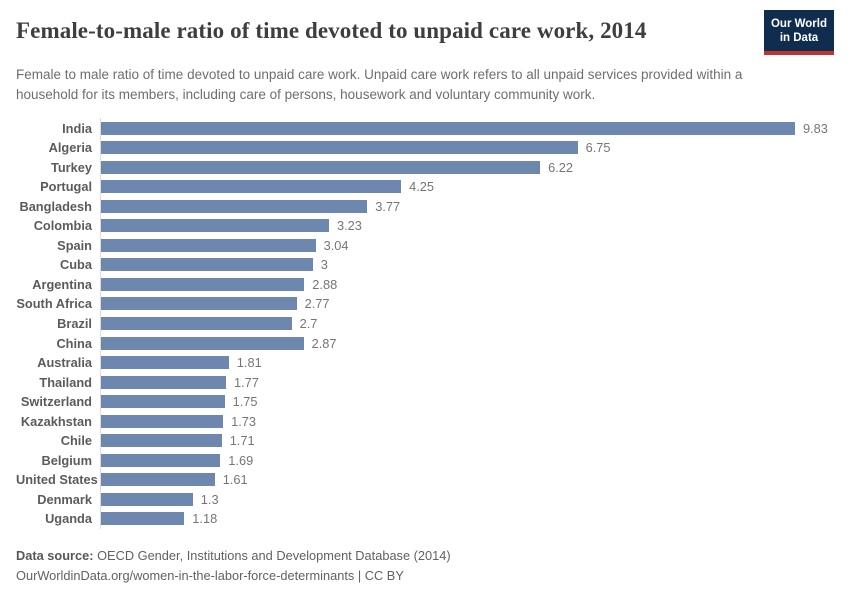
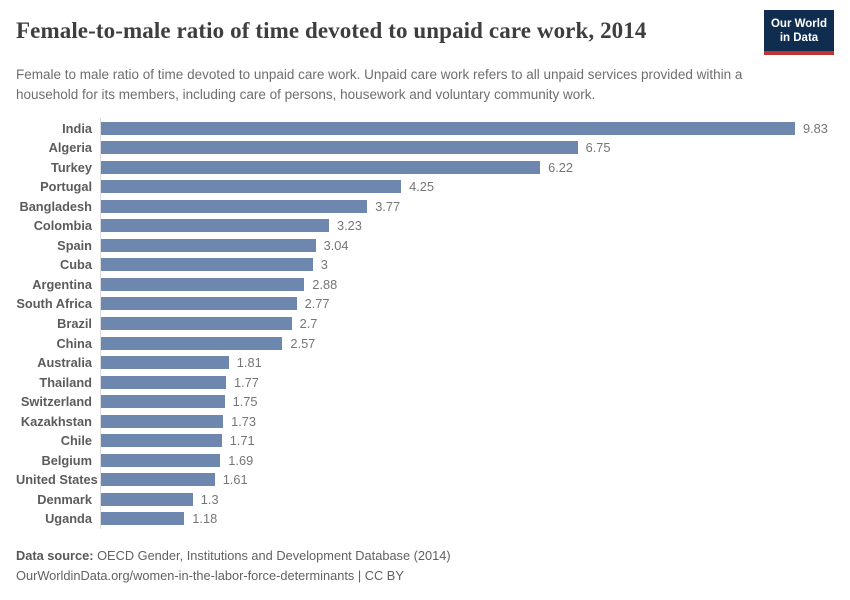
China: 2.87 -> 2.57
